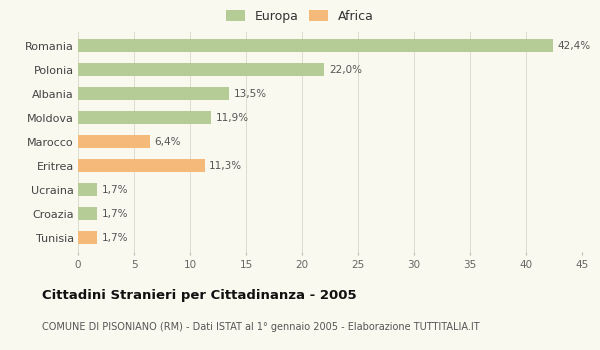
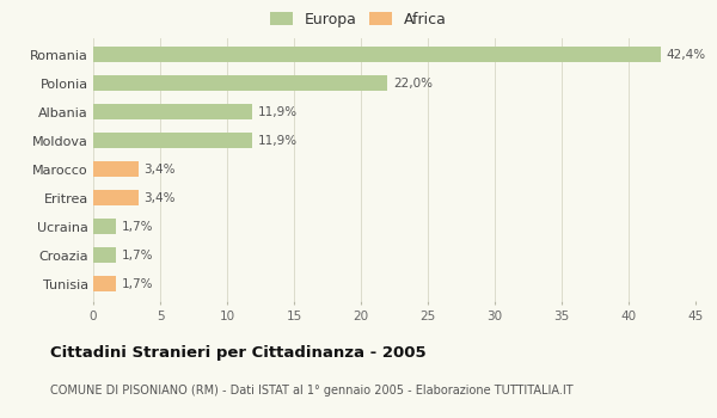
Albania: 13,5% -> 11,9%
Marocco: 6,4% -> 3,4%
Eritrea: 11,3% -> 3,4%
